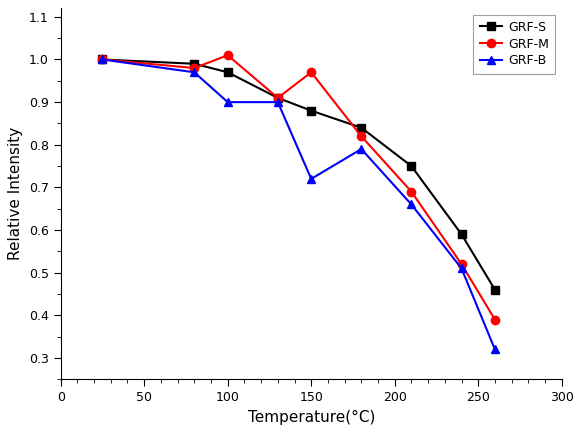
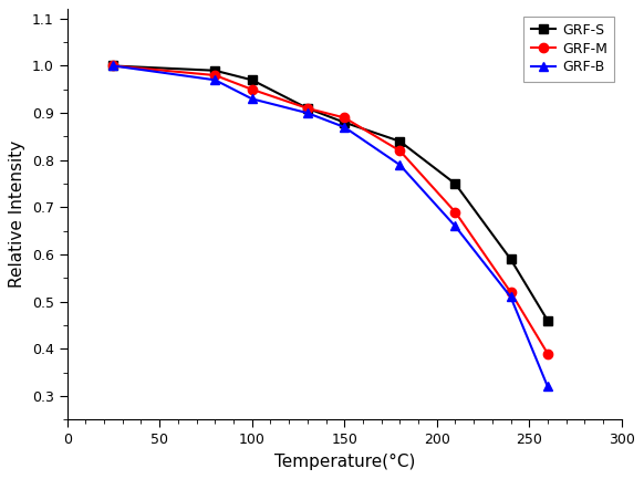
GRF-M/100: 1.01 -> 0.95
GRF-B/100: 0.90 -> 0.93
GRF-M/150: 0.97 -> 0.89
GRF-B/150: 0.72 -> 0.87
